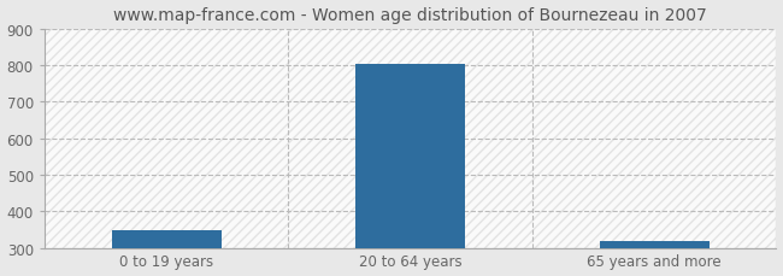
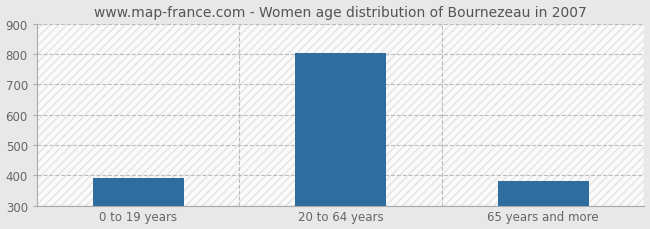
0 to 19 years: 347 -> 390
65 years and more: 318 -> 380
